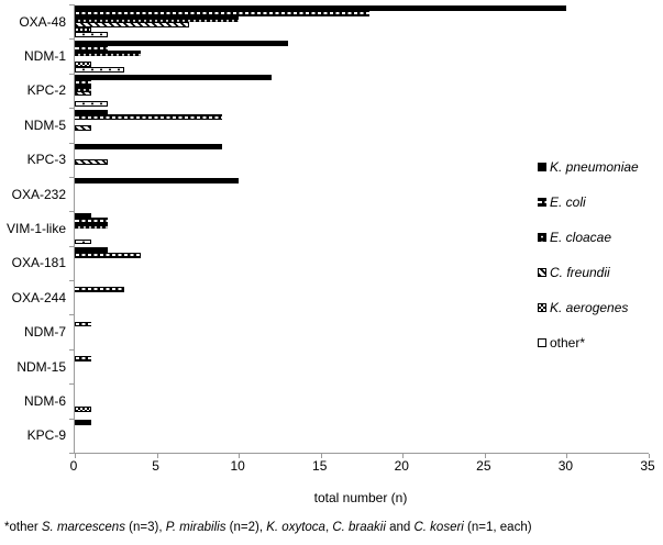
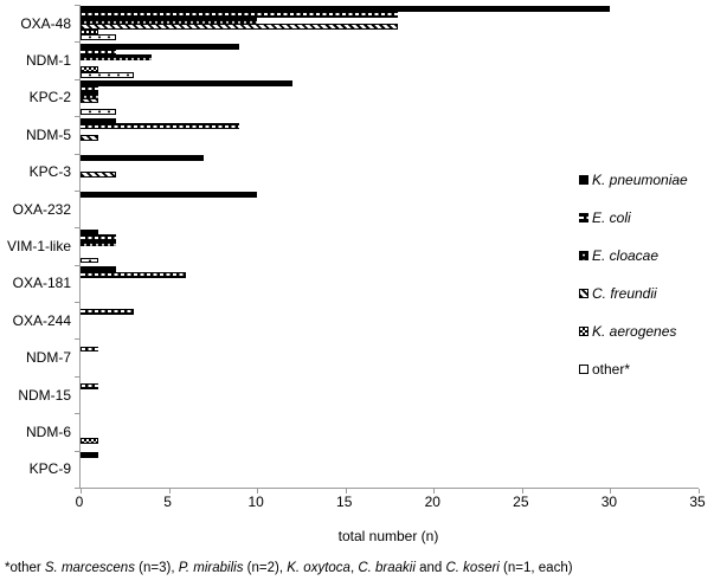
C. freundii/OXA-48: 7 -> 18
K. pneumoniae/NDM-1: 13 -> 9
K. pneumoniae/KPC-3: 9 -> 7
E. coli/OXA-181: 4 -> 6
